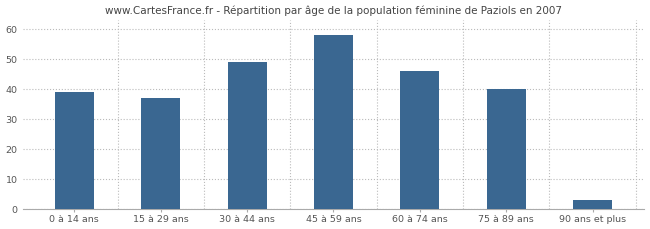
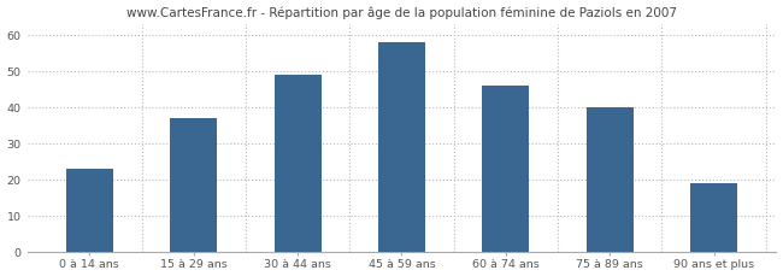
0 à 14 ans: 39 -> 23
90 ans et plus: 3 -> 19
